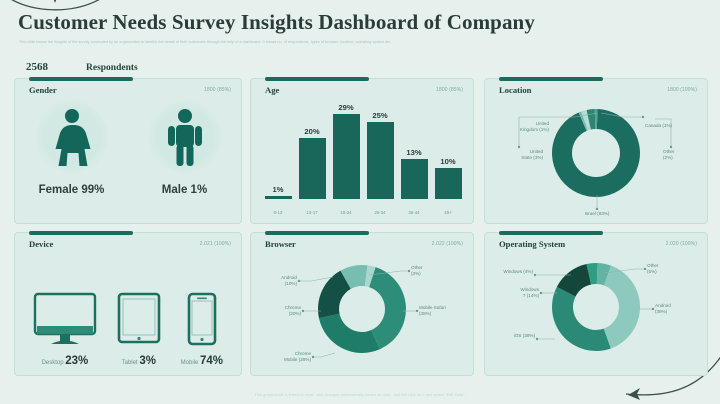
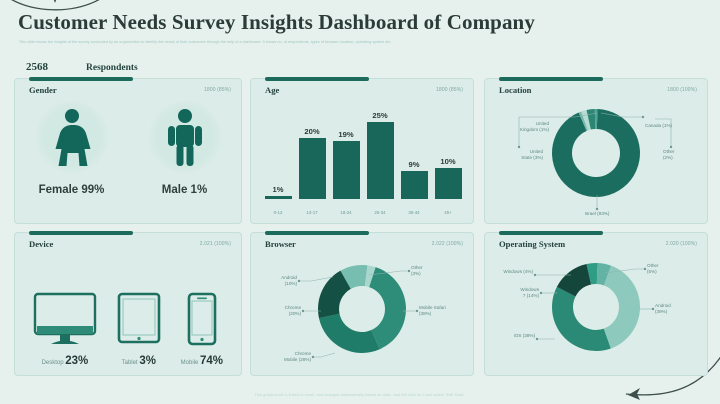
Age/18-24: 29% -> 19%
Age/35-44: 13% -> 9%
